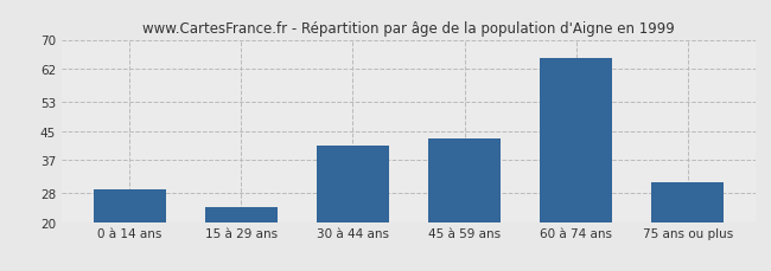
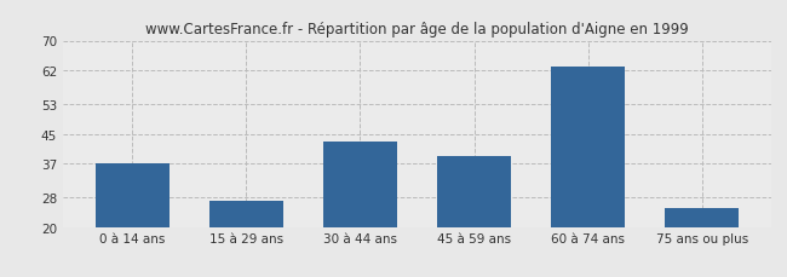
0 à 14 ans: 29 -> 37
15 à 29 ans: 24 -> 27
30 à 44 ans: 41 -> 43
45 à 59 ans: 43 -> 39
60 à 74 ans: 65 -> 63
75 ans ou plus: 31 -> 25
